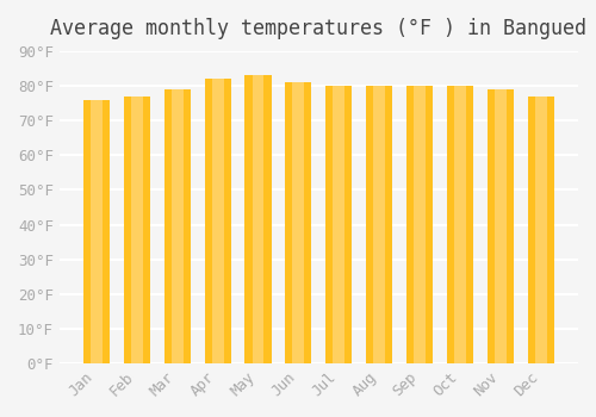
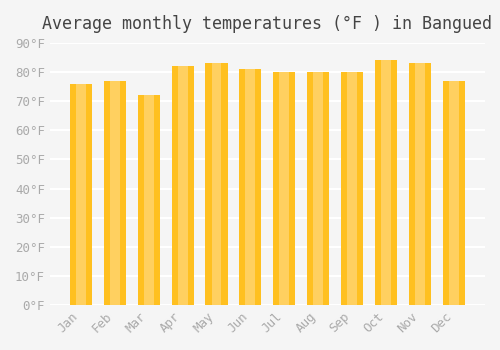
Mar: 79°F -> 72°F
Oct: 80°F -> 84°F
Nov: 79°F -> 83°F
